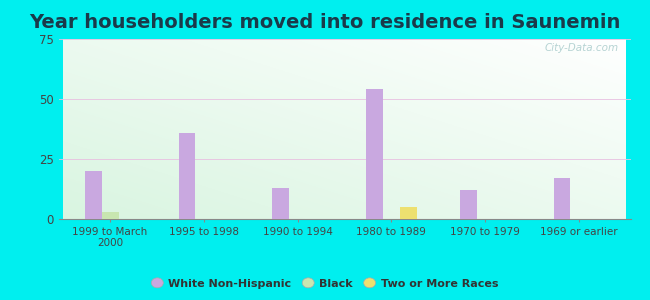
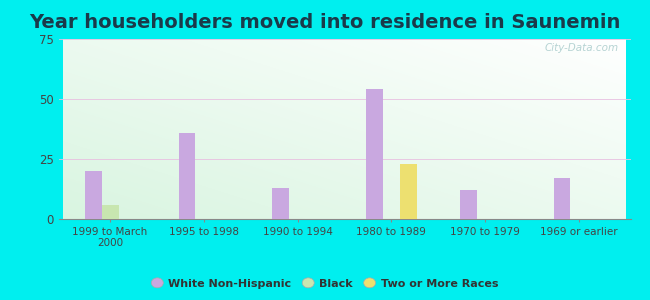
Black/1999 to March 2000: 3 -> 6
Two or More Races/1980 to 1989: 5 -> 23
